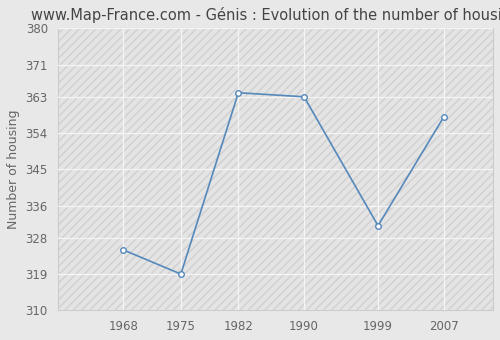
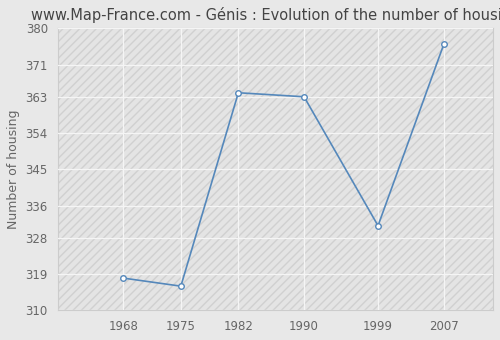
1968: 325 -> 318
1975: 319 -> 316
2007: 358 -> 376
